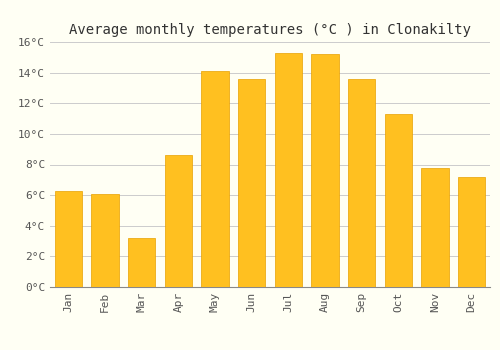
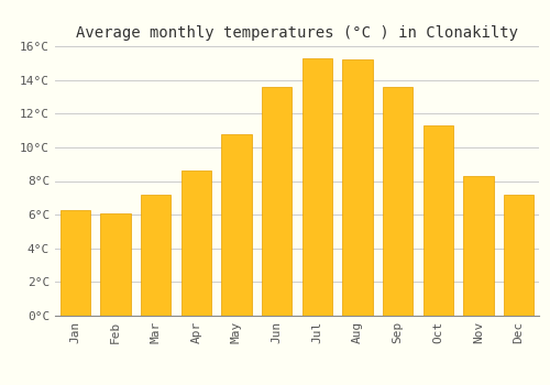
Mar: 3.2°C -> 7.2°C
May: 14.1°C -> 10.8°C
Nov: 7.8°C -> 8.3°C
